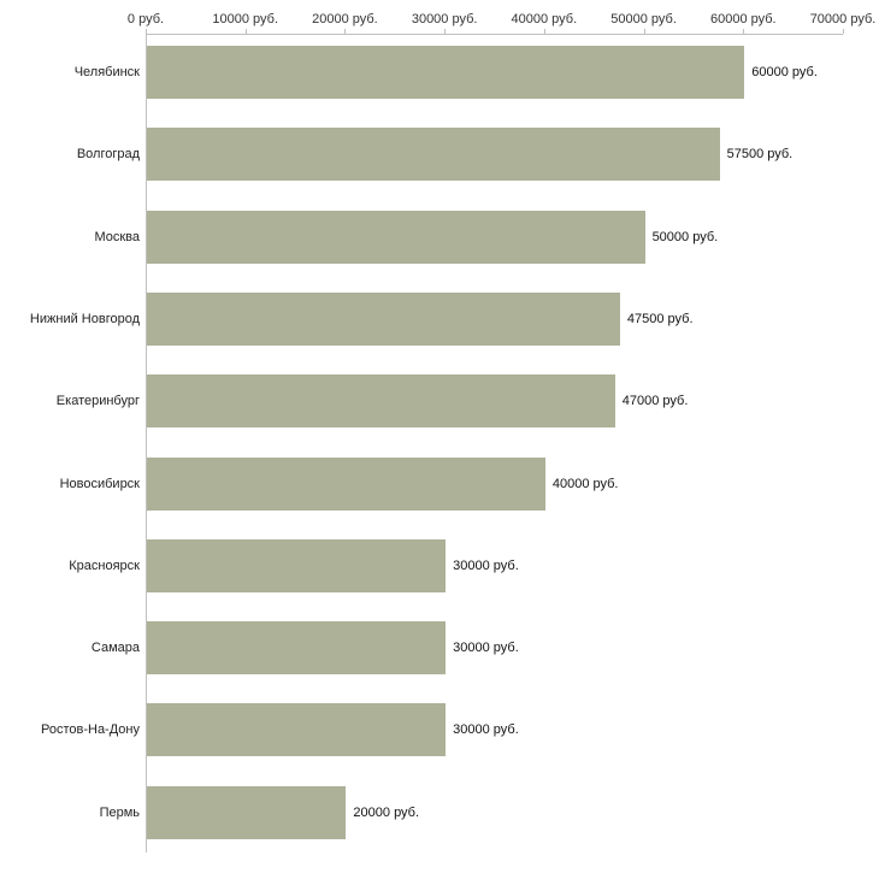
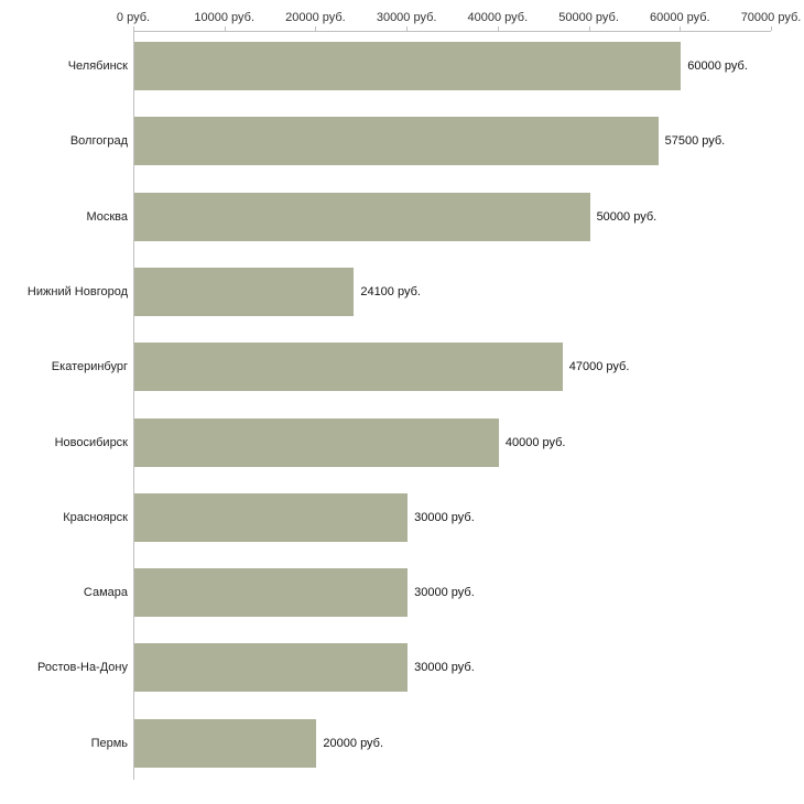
Нижний Новгород: 47500 -> 24100
